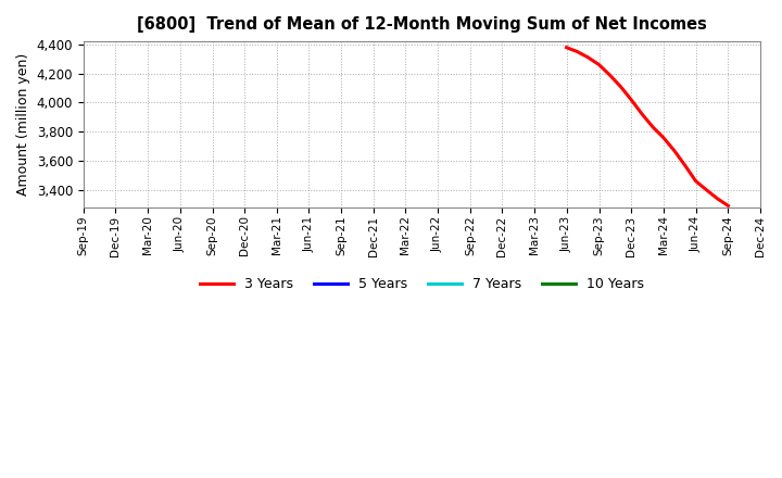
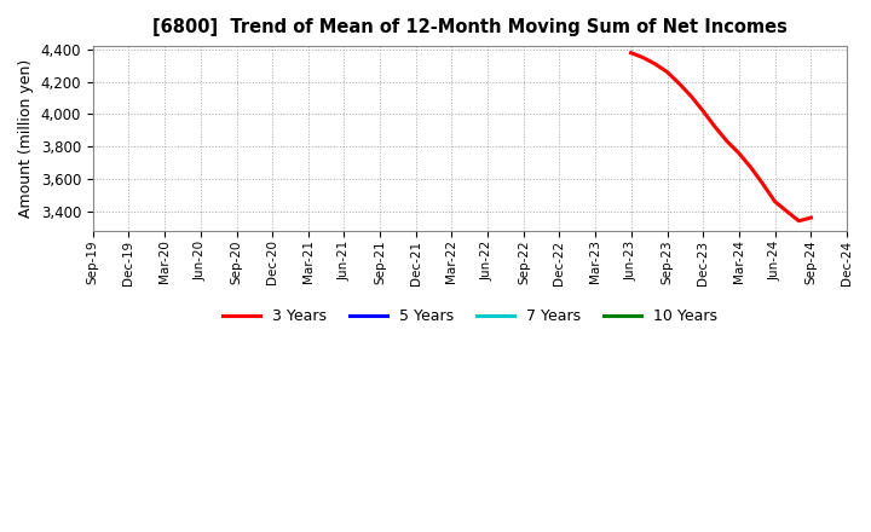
Sep-24: 3,290 -> 3,360
